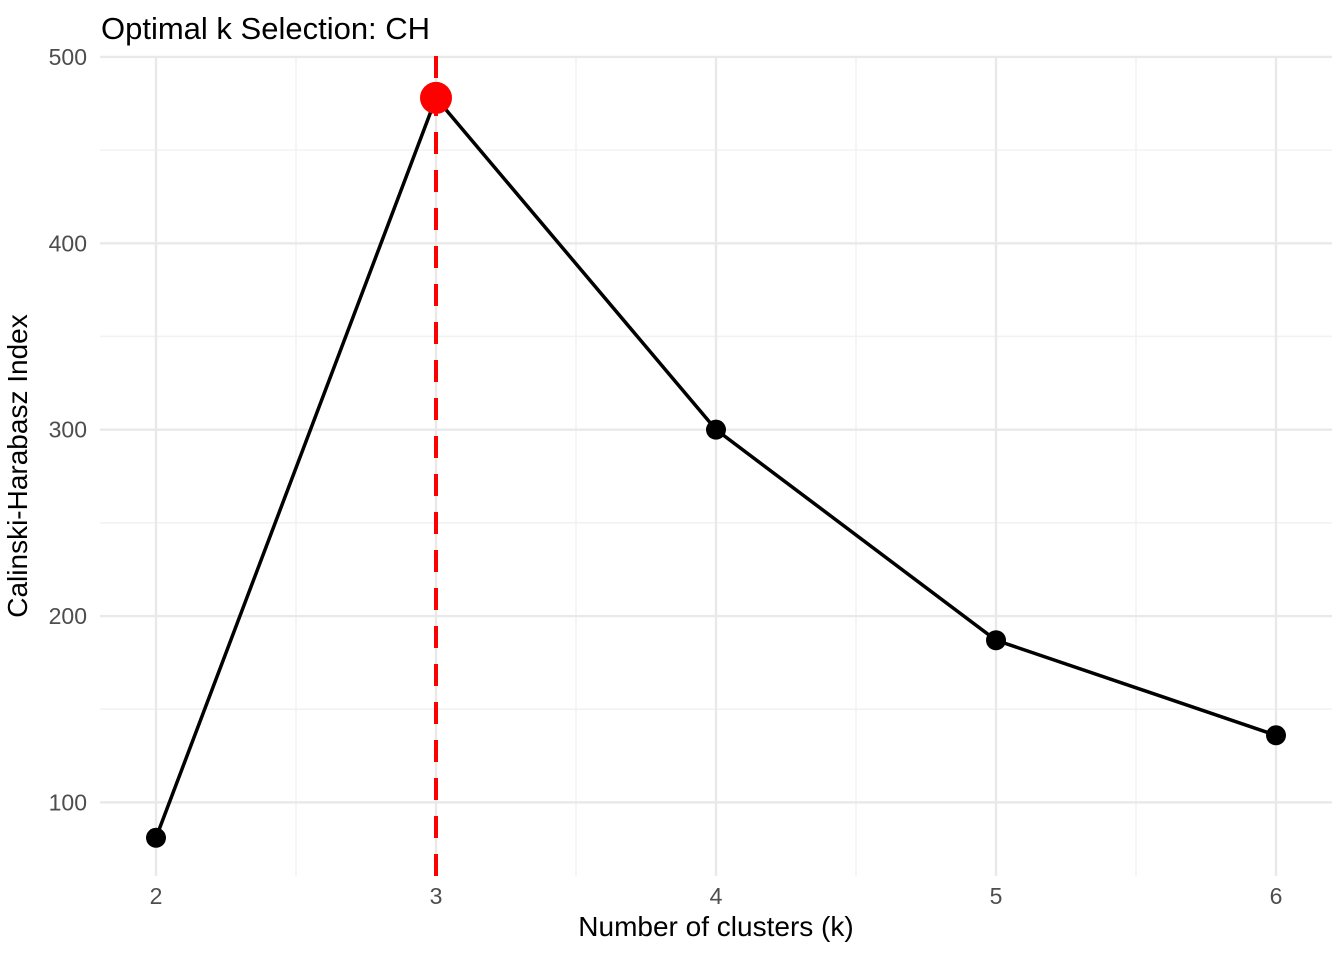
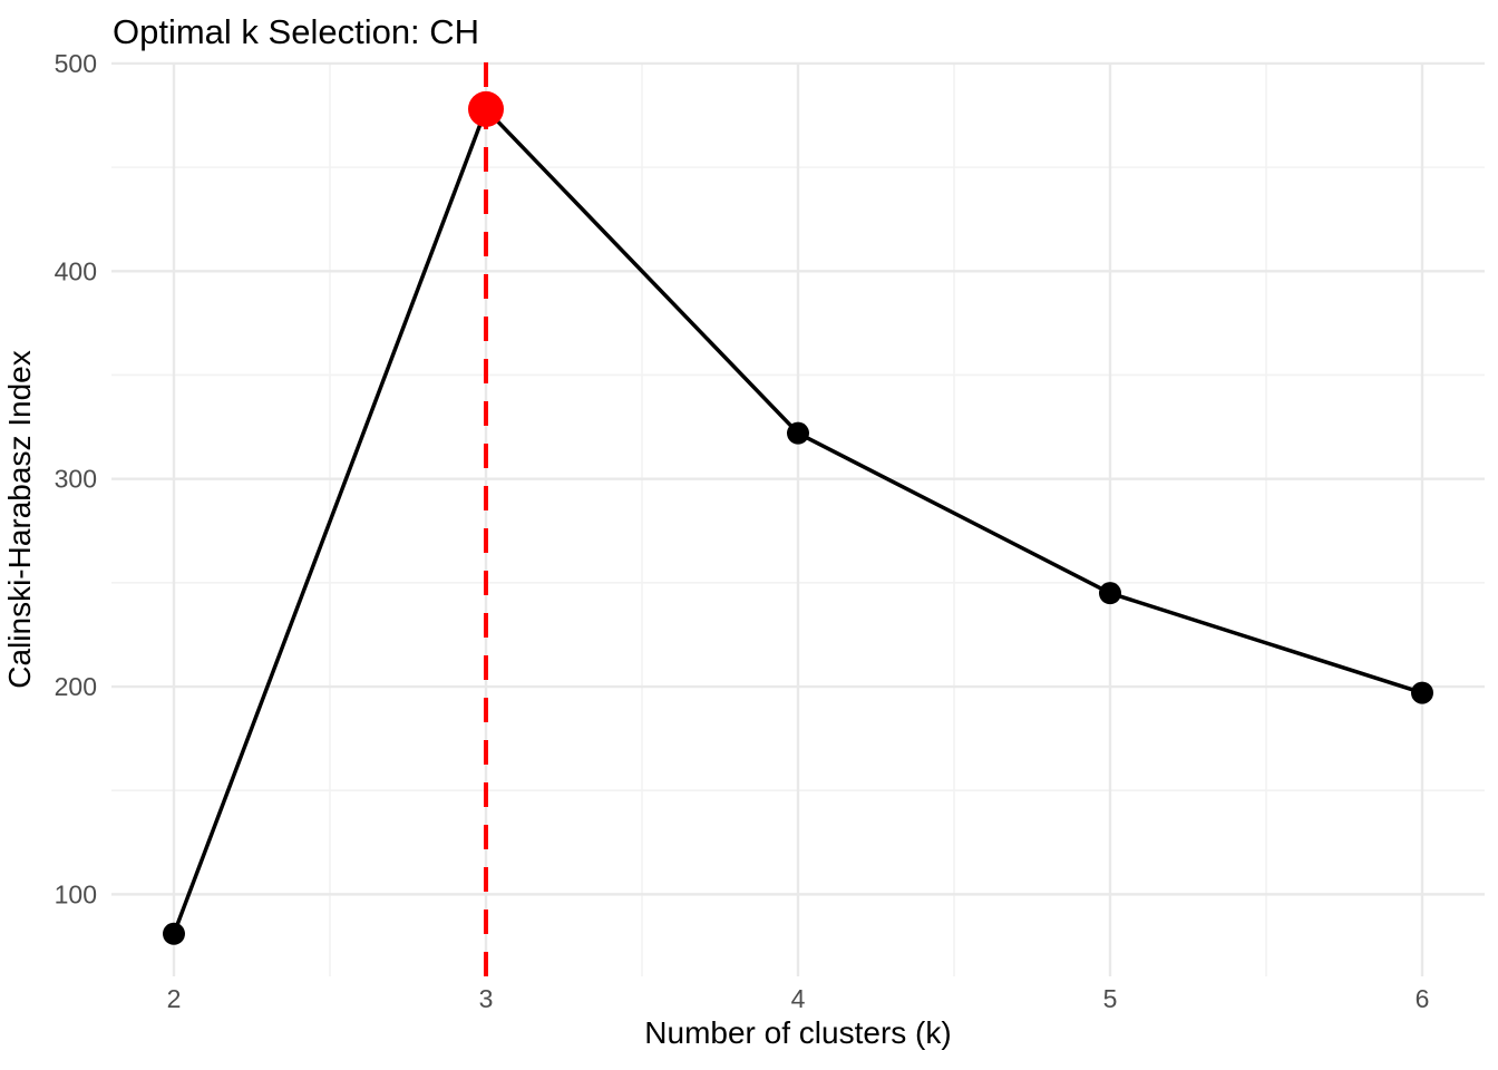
4: 300 -> 322
5: 187 -> 245
6: 136 -> 197
